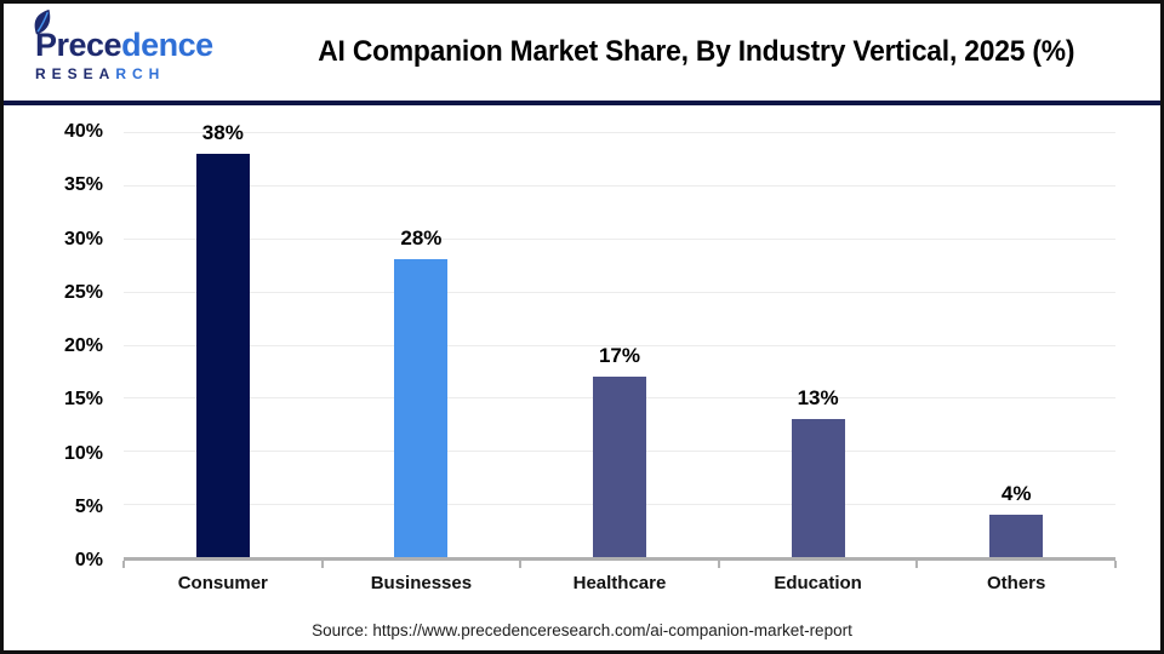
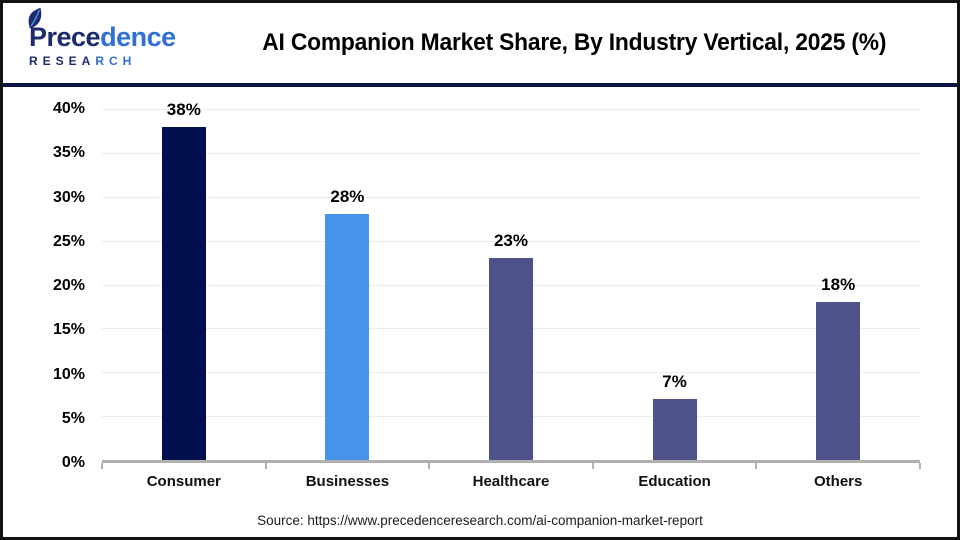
Healthcare: 17% -> 23%
Education: 13% -> 7%
Others: 4% -> 18%
